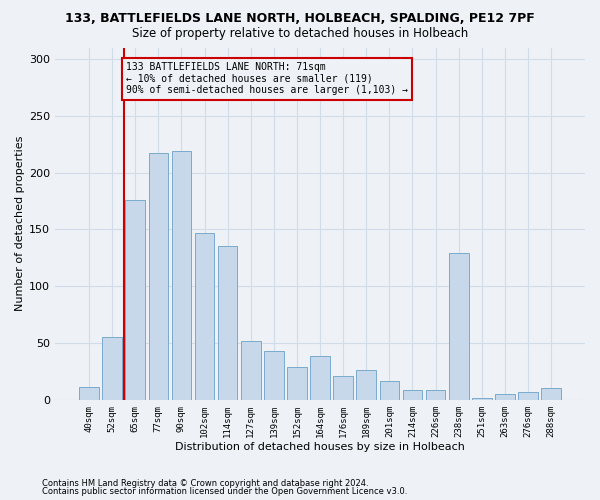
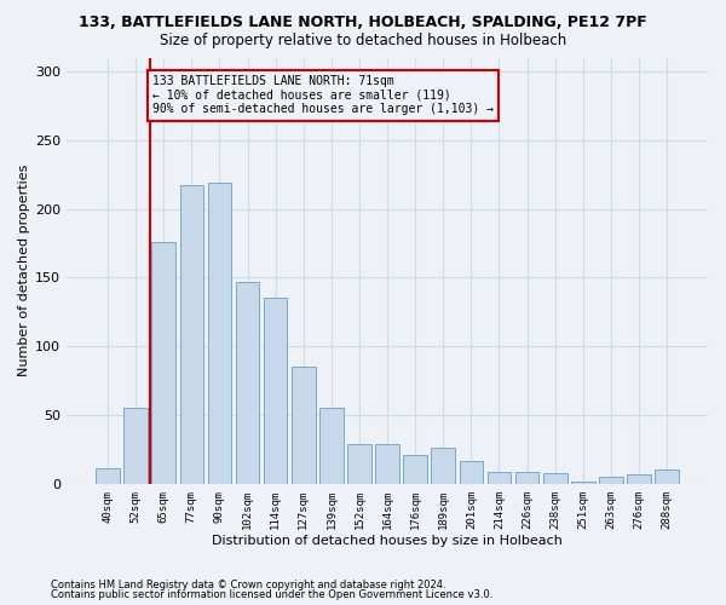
127sqm: 52 -> 85
139sqm: 43 -> 55
164sqm: 39 -> 29
238sqm: 129 -> 8
